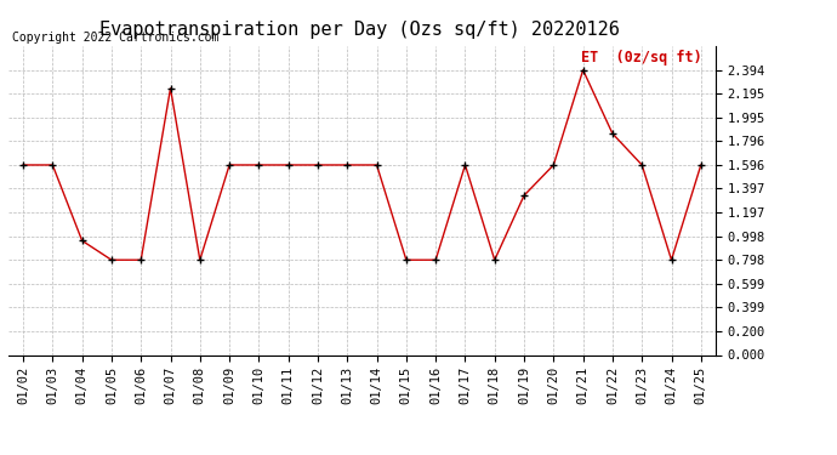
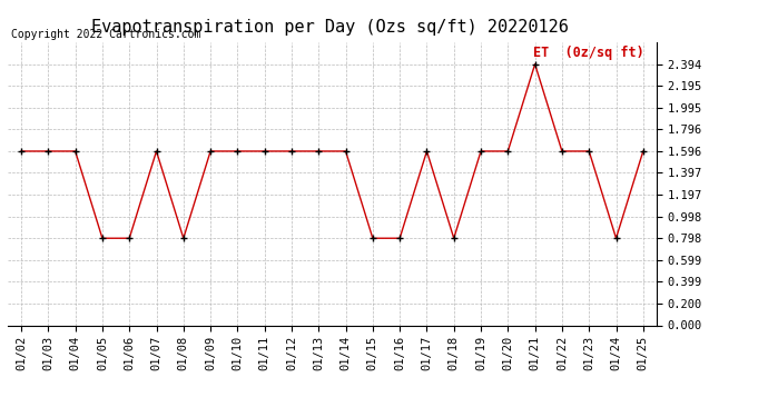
01/04: 0.96 -> 1.60
01/07: 2.24 -> 1.60
01/19: 1.34 -> 1.60
01/22: 1.86 -> 1.60
